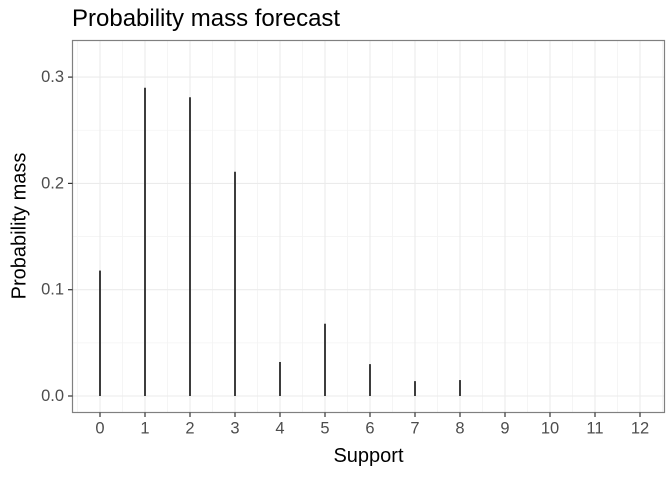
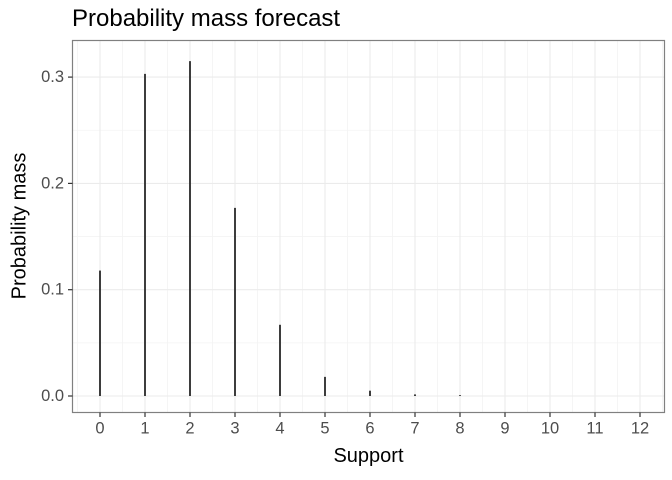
1: 0.290 -> 0.303
2: 0.281 -> 0.315
3: 0.211 -> 0.177
4: 0.032 -> 0.067
5: 0.068 -> 0.018
6: 0.030 -> 0.005
7: 0.014 -> 0.002
8: 0.015 -> 0.001
